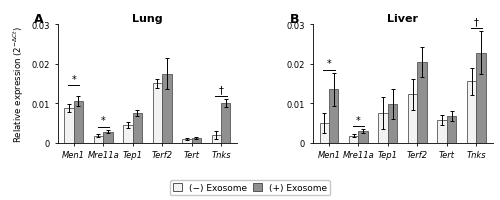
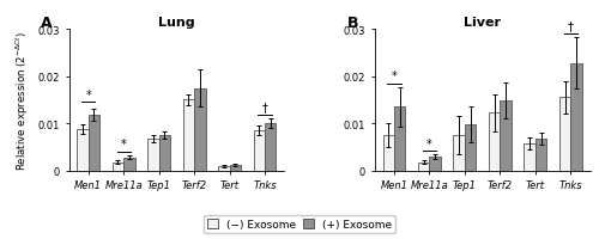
Lung/(+) Exosome/Men1: 0.0105 -> 0.0118
Lung/(−) Exosome/Tep1: 0.0045 -> 0.0068
Lung/(−) Exosome/Tnks: 0.0020 -> 0.0085
Liver/(−) Exosome/Men1: 0.0050 -> 0.0075
Liver/(+) Exosome/Terf2: 0.0205 -> 0.0148
